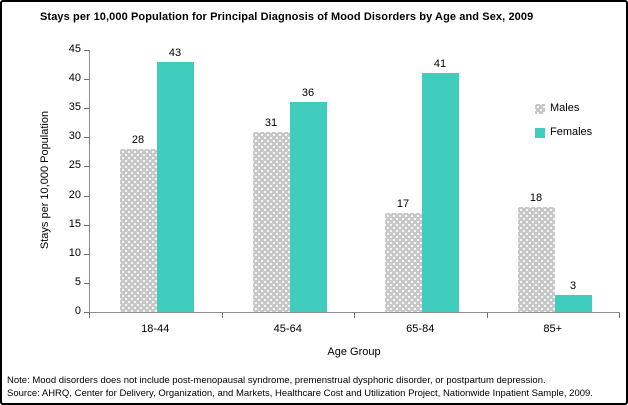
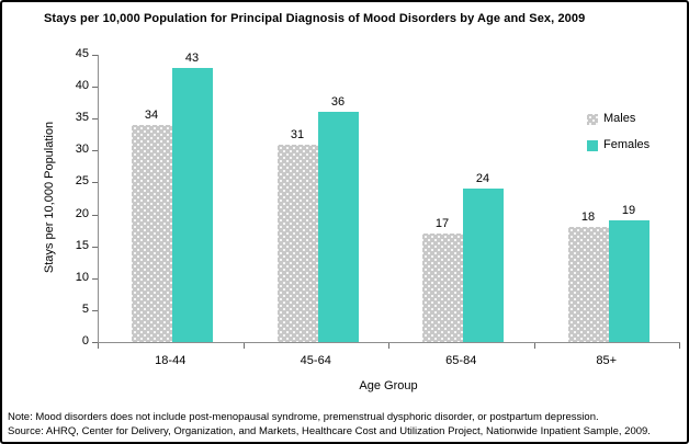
Males/18-44: 28 -> 34
Females/65-84: 41 -> 24
Females/85+: 3 -> 19
